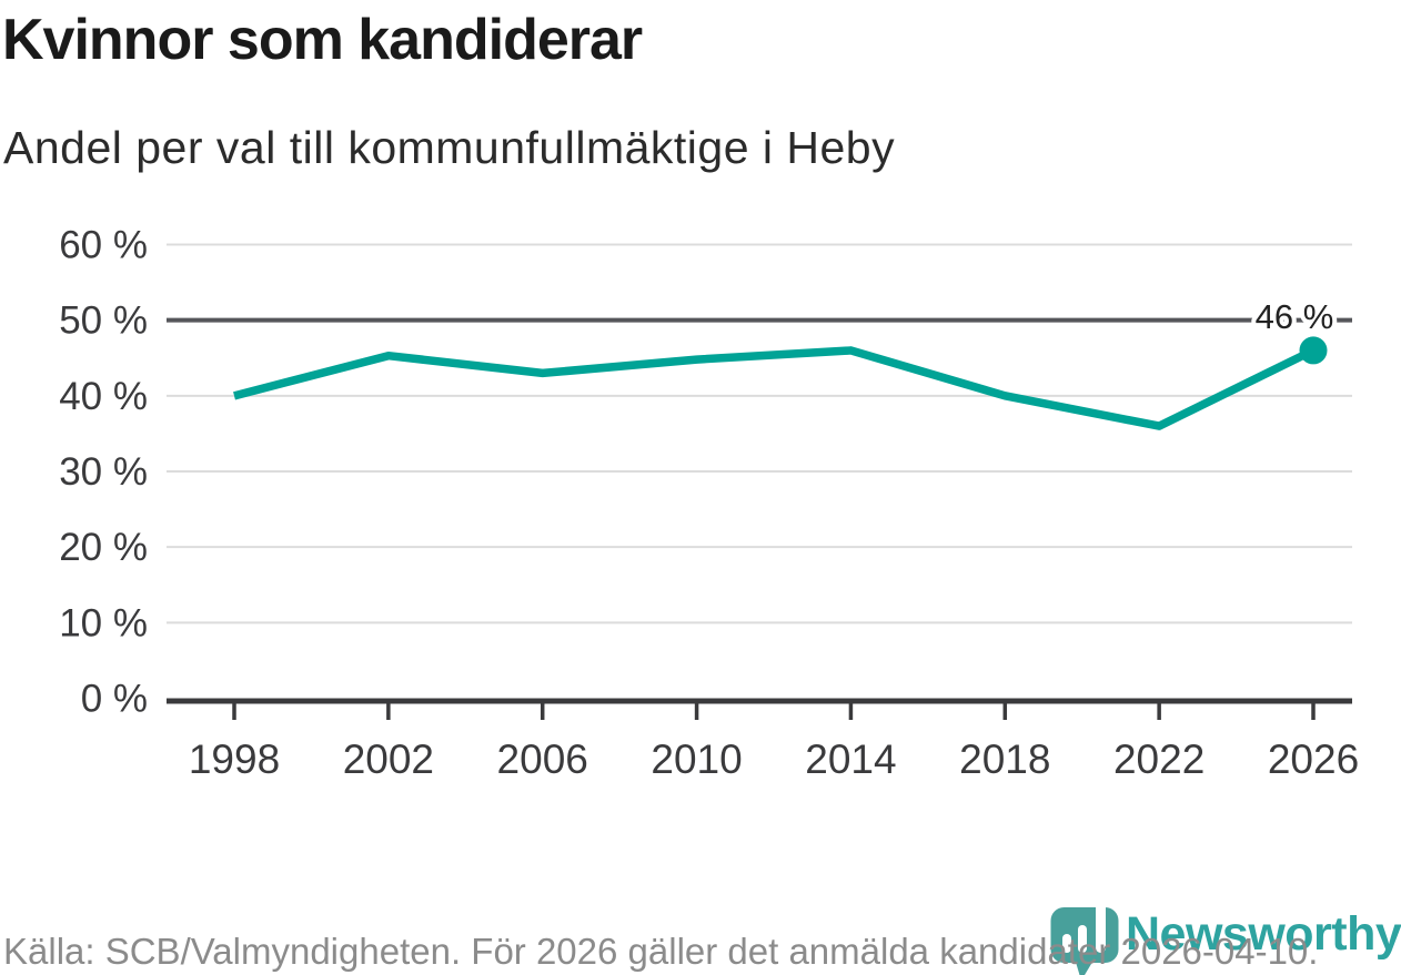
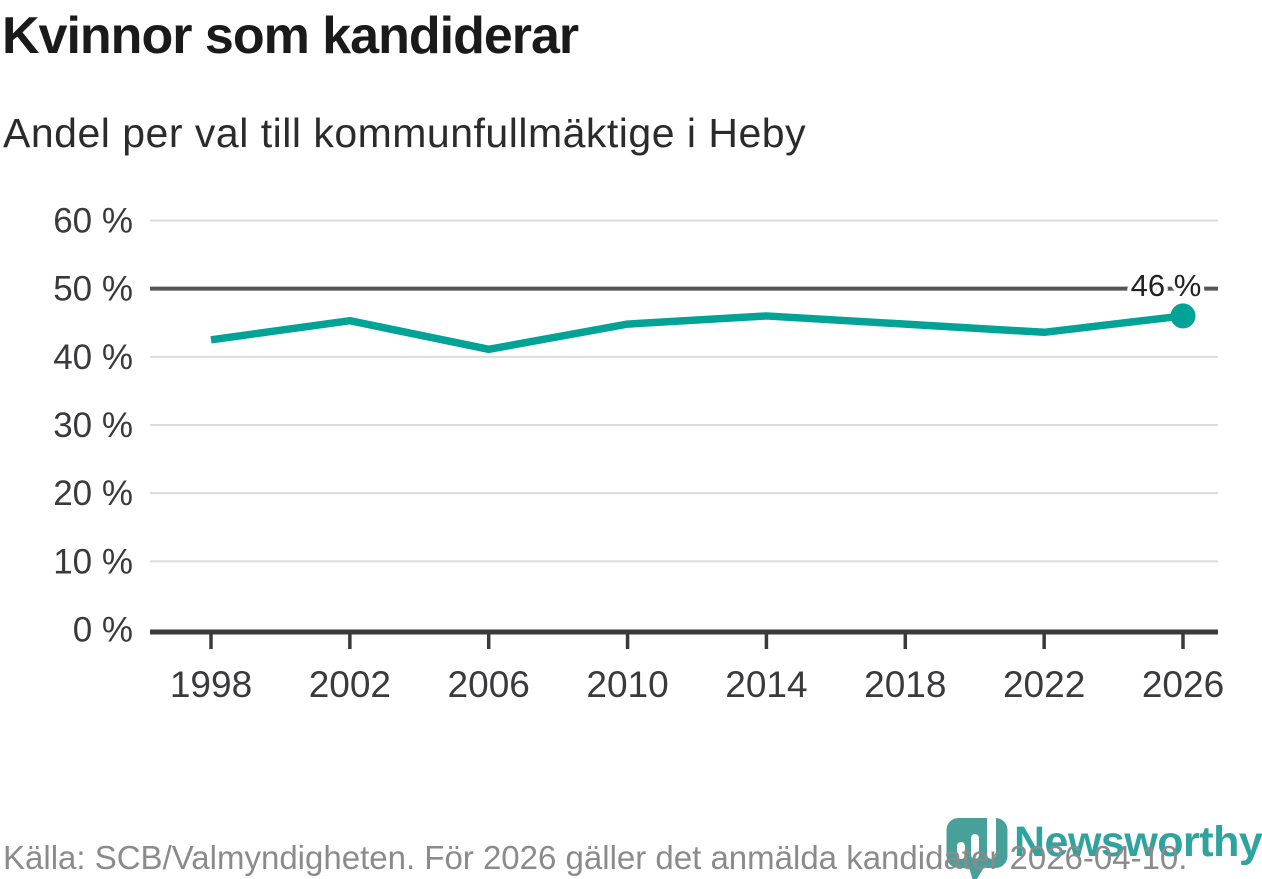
1998: 40% -> 42%
2006: 43% -> 41%
2018: 40% -> 45%
2022: 36% -> 44%
